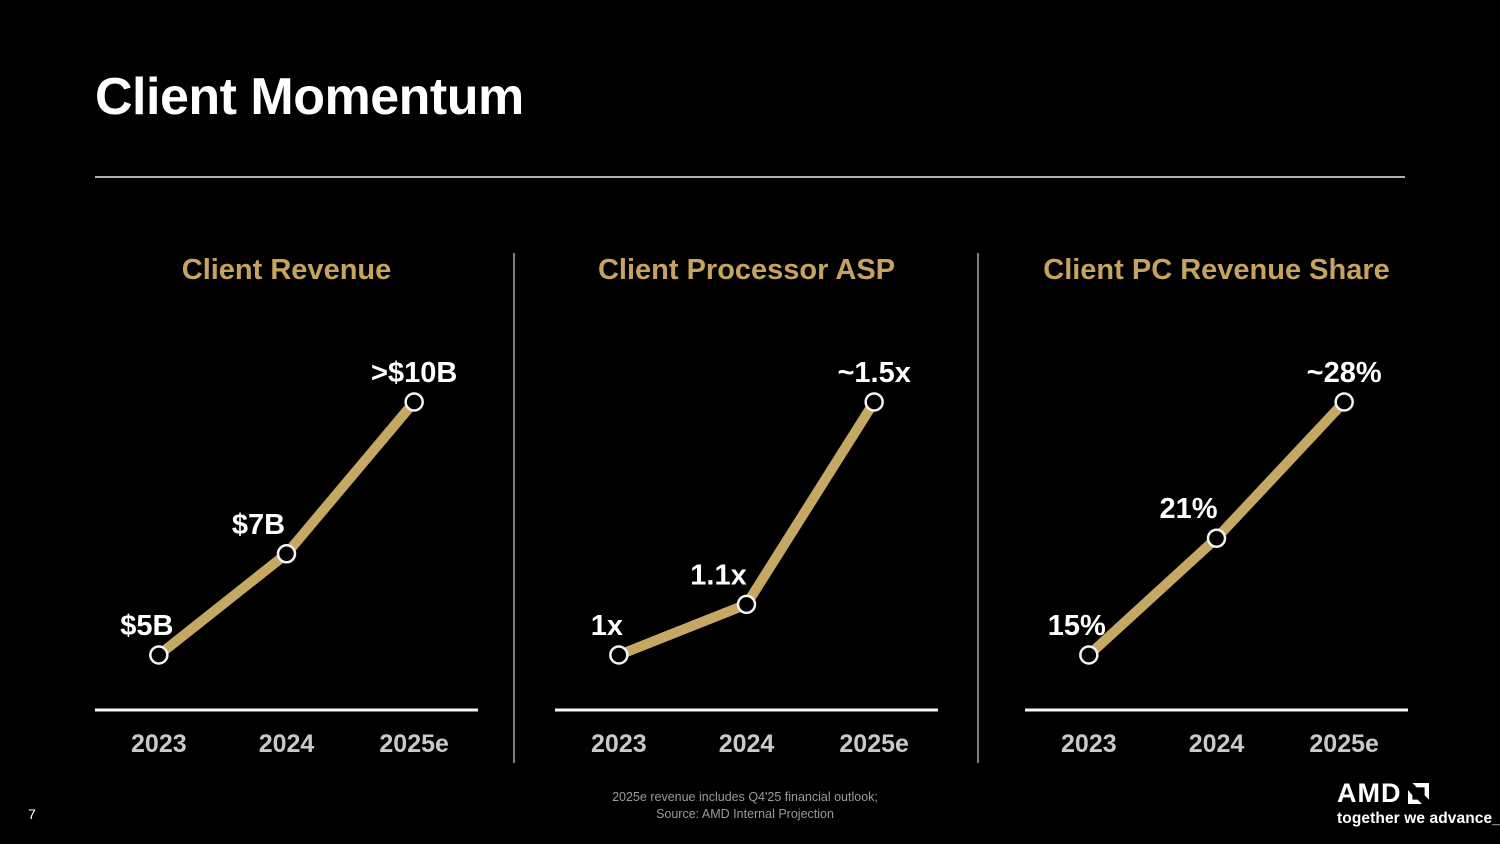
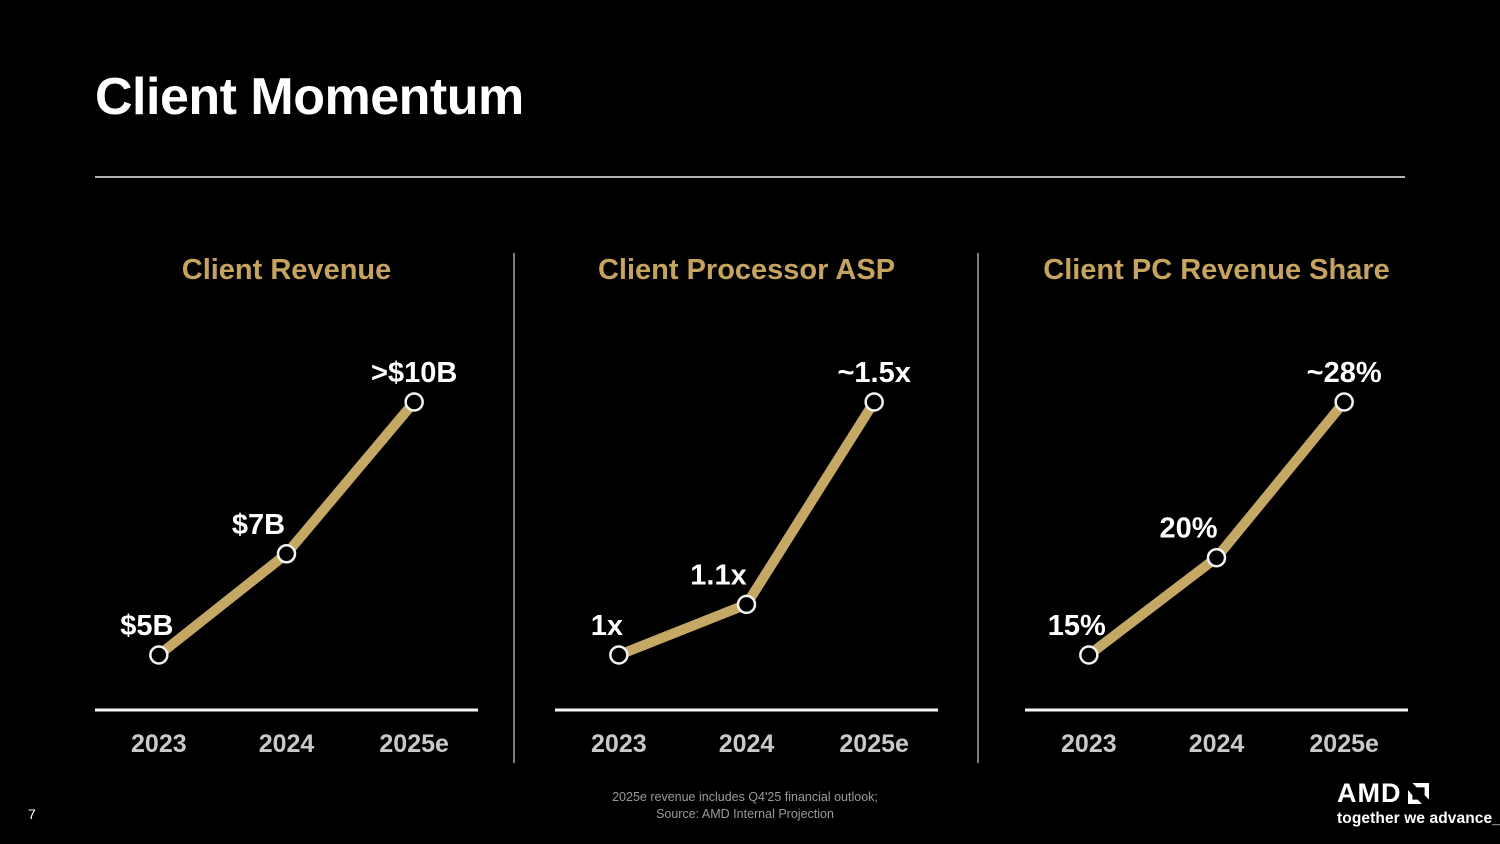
Client PC Revenue Share/2024: 21% -> 20%
